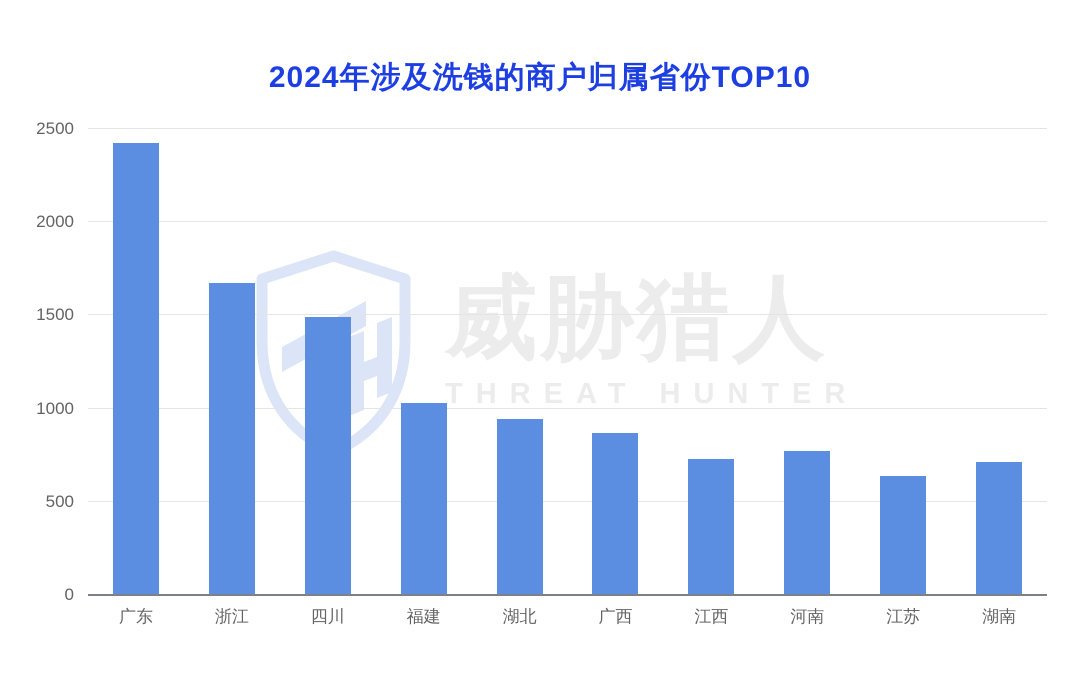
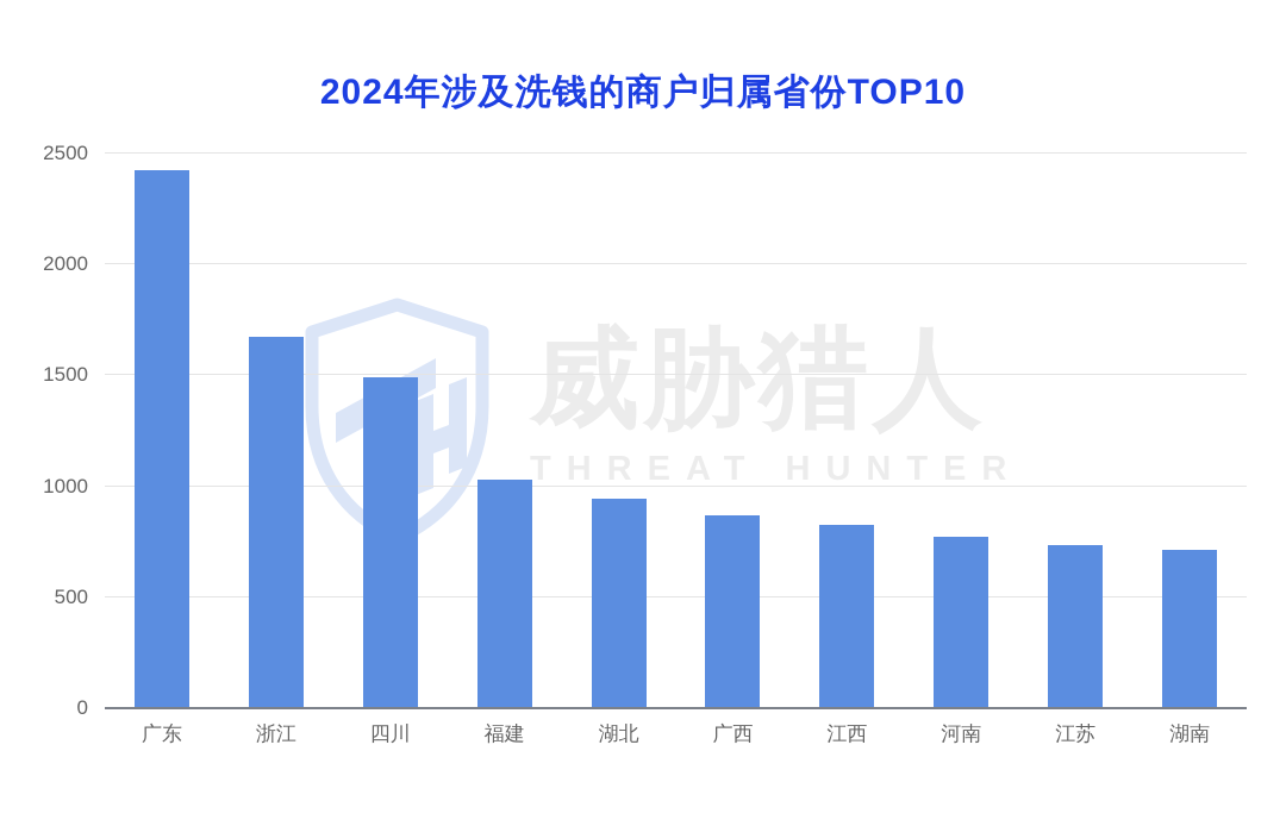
江西: 730 -> 820
江苏: 640 -> 740
